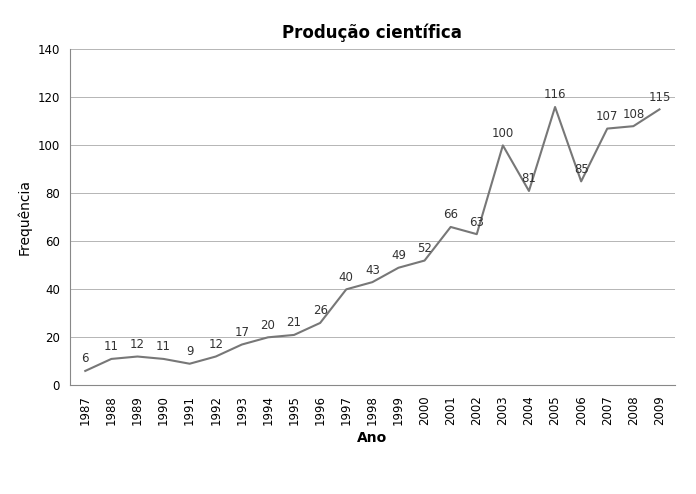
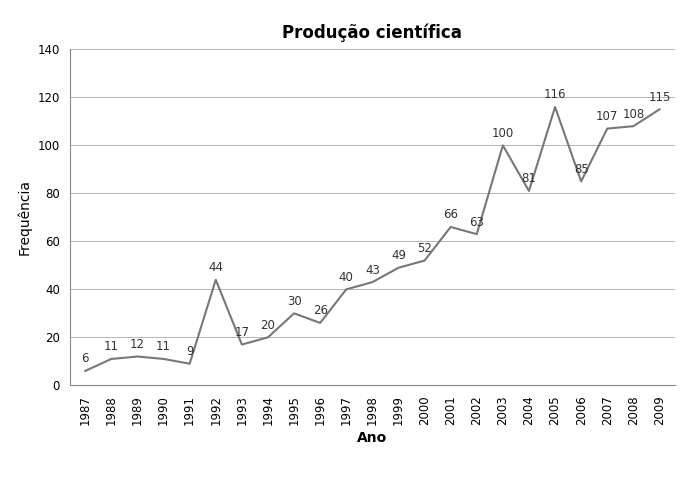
1992: 12 -> 44
1995: 21 -> 30
